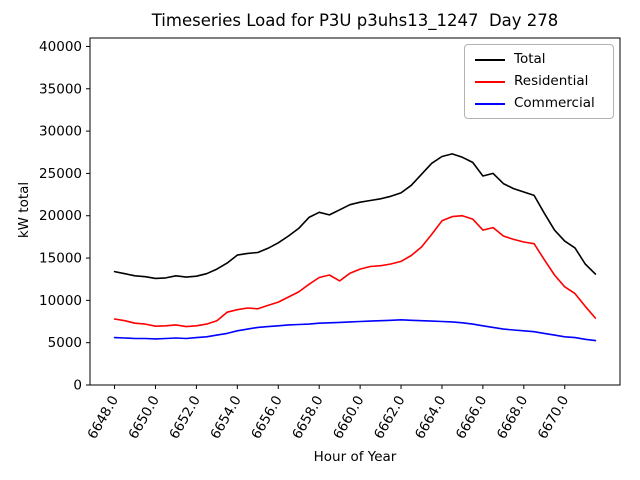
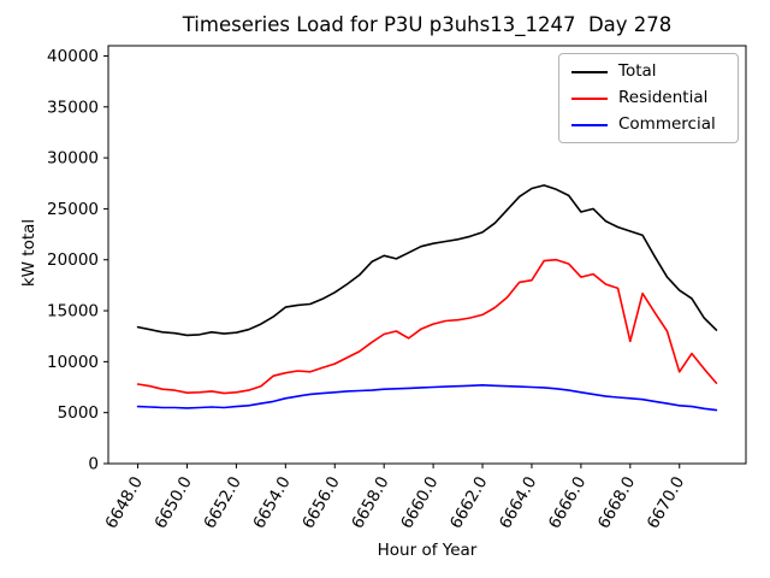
Residential/6664.0: 19000 -> 18000
Residential/6668.0: 17000 -> 12000
Residential/6670.0: 12000 -> 9000
